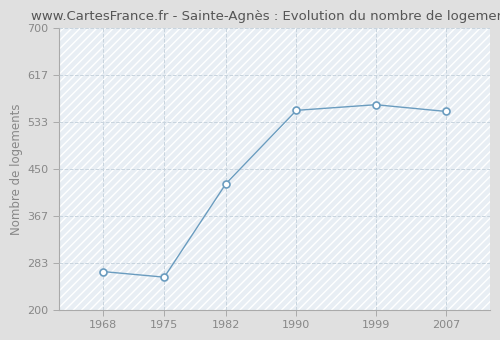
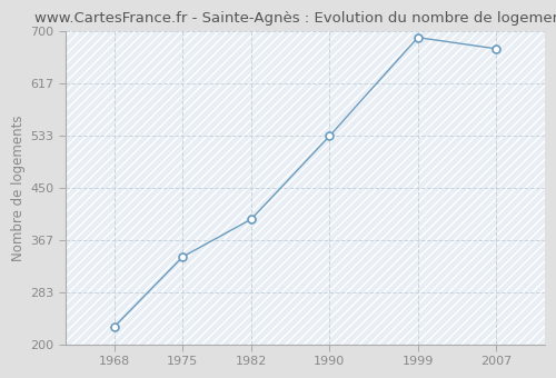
1968: 268 -> 228
1975: 258 -> 340
1982: 424 -> 400
1990: 554 -> 533
1999: 564 -> 690
2007: 552 -> 672
